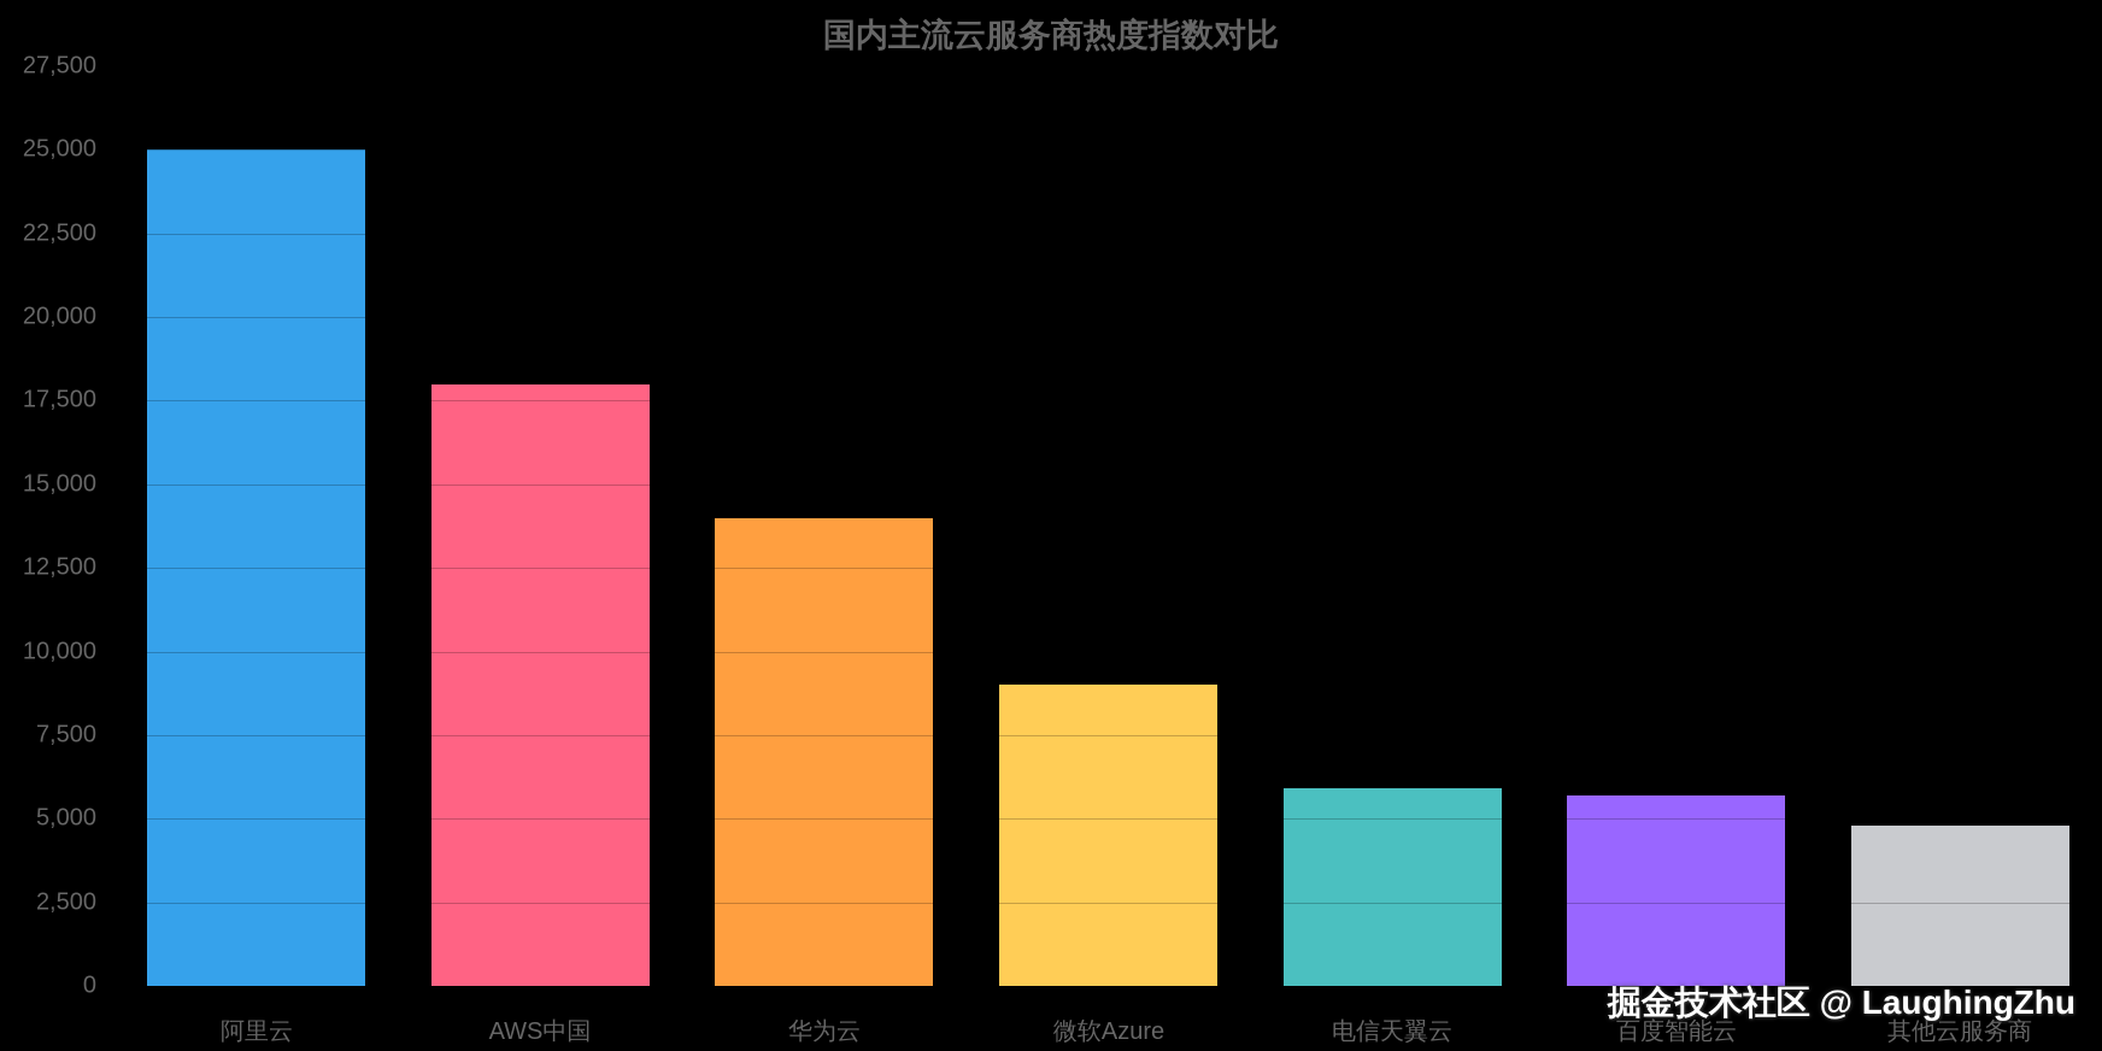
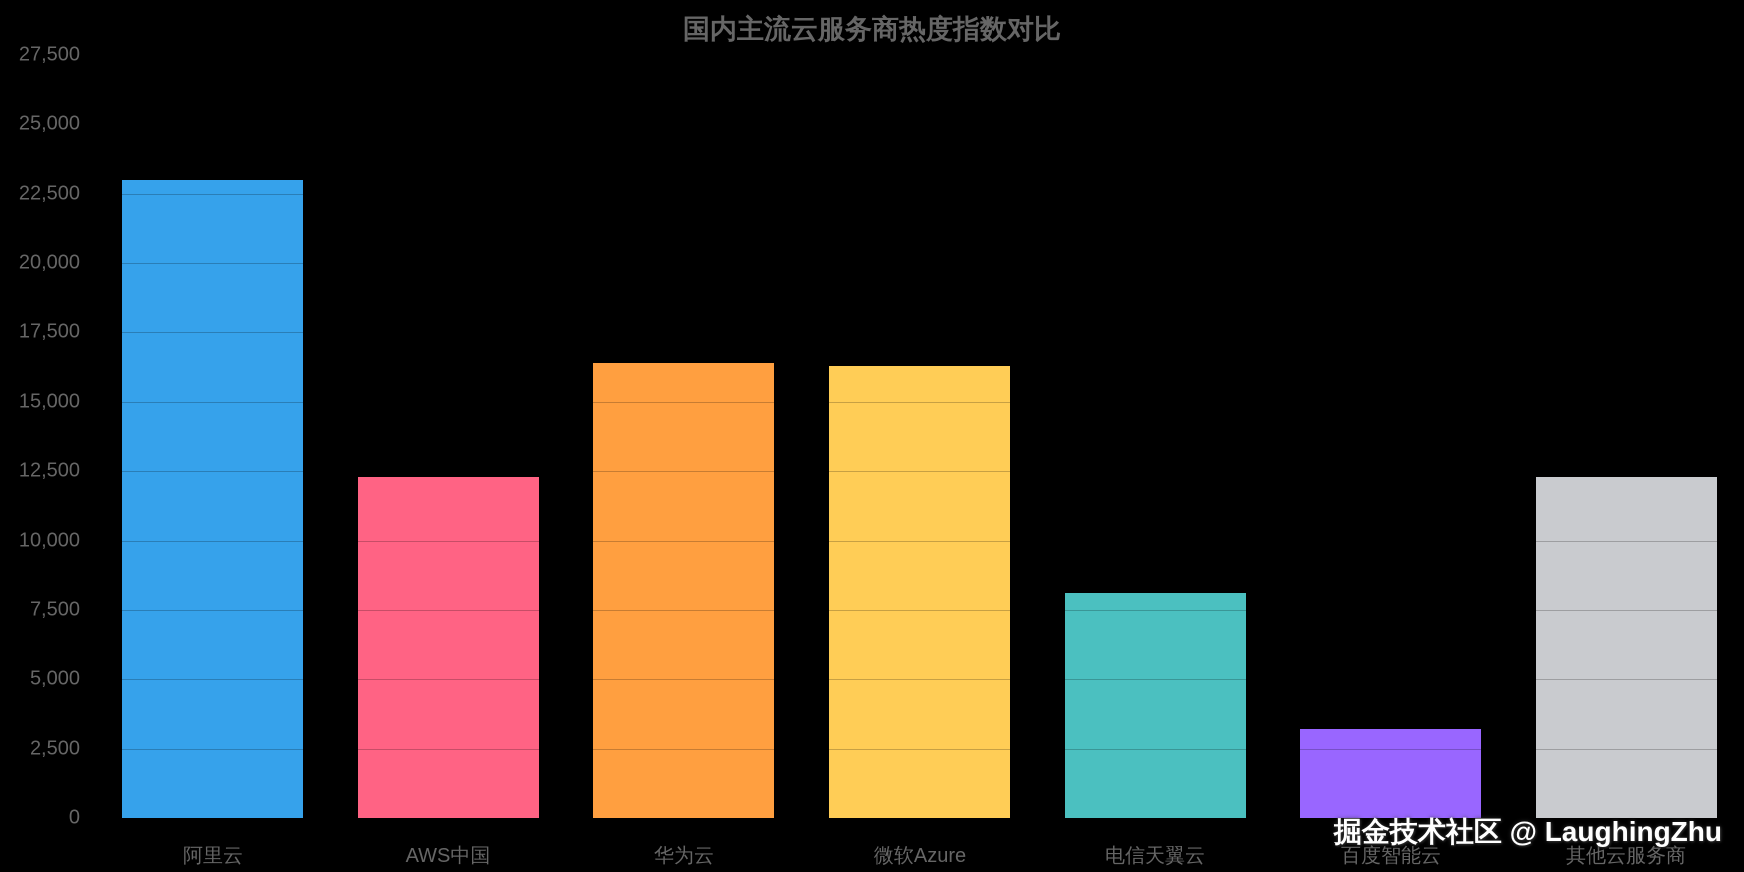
阿里云: 25000 -> 23000
AWS中国: 18000 -> 12300
华为云: 14000 -> 16400
微软Azure: 9000 -> 16300
电信天翼云: 5900 -> 8100
百度智能云: 5700 -> 3200
其他云服务商: 4800 -> 12300
